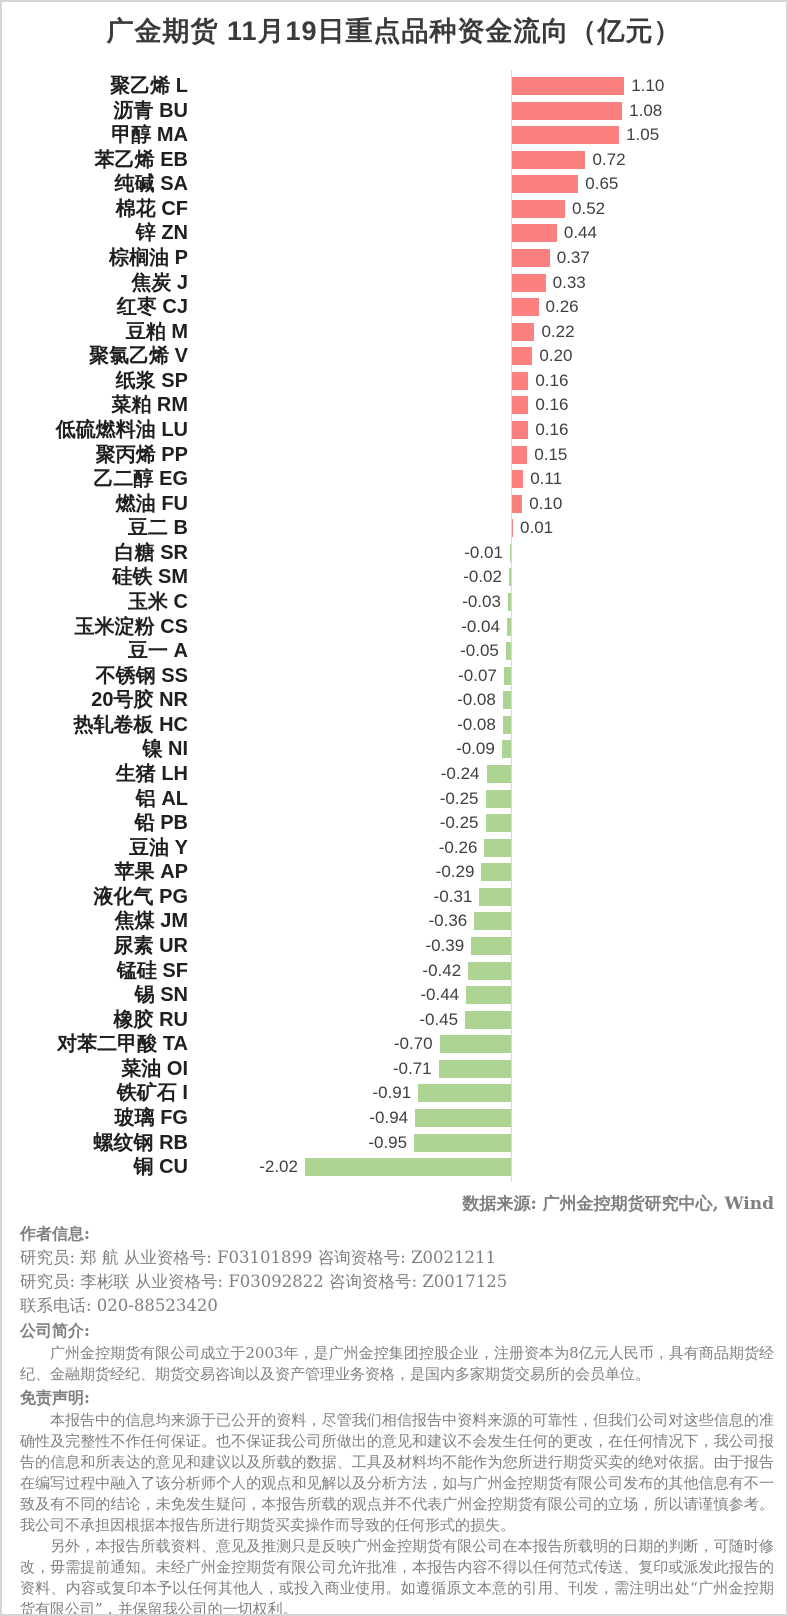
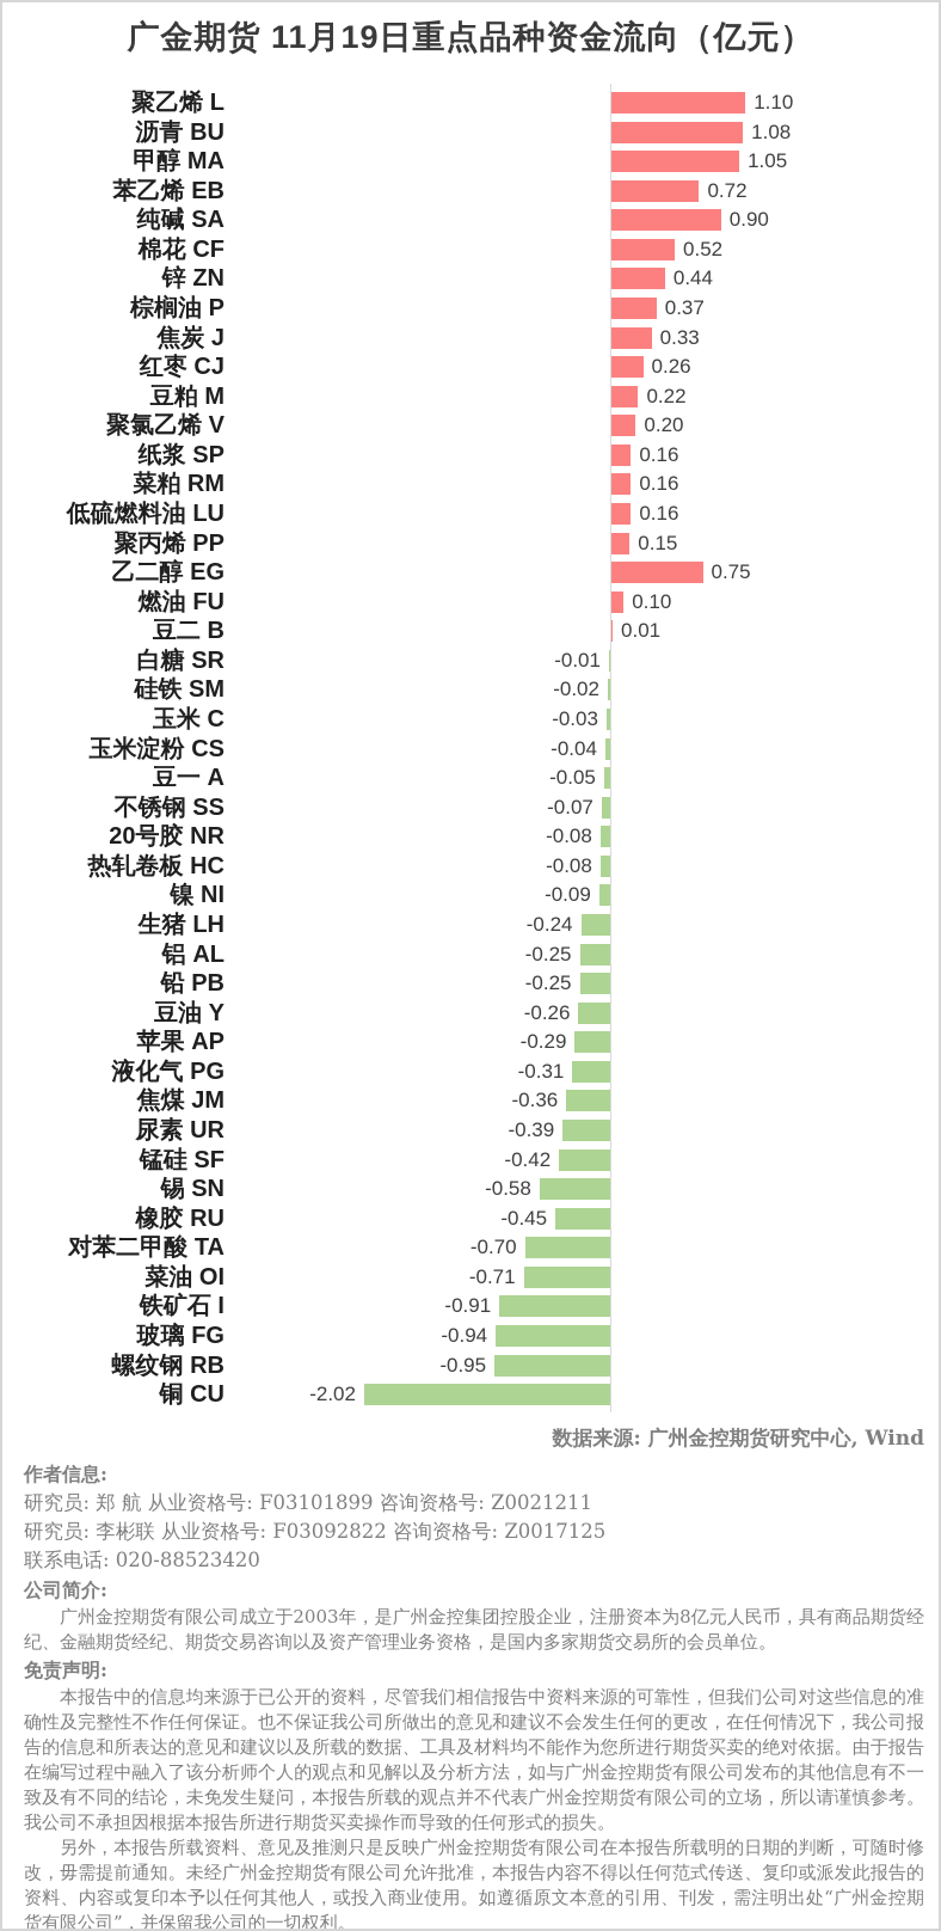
纯碱 SA: 0.65 -> 0.90
乙二醇 EG: 0.11 -> 0.75
锡 SN: -0.44 -> -0.58
